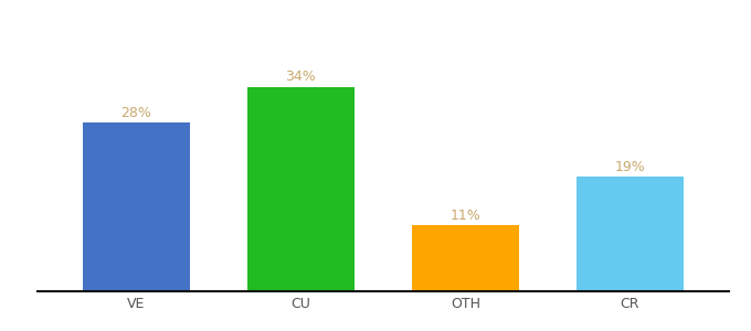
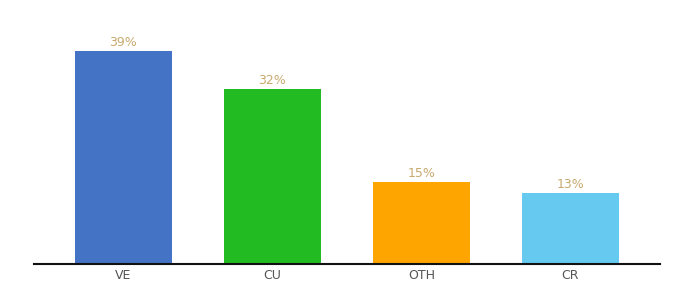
VE: 28% -> 39%
CU: 34% -> 32%
OTH: 11% -> 15%
CR: 19% -> 13%
